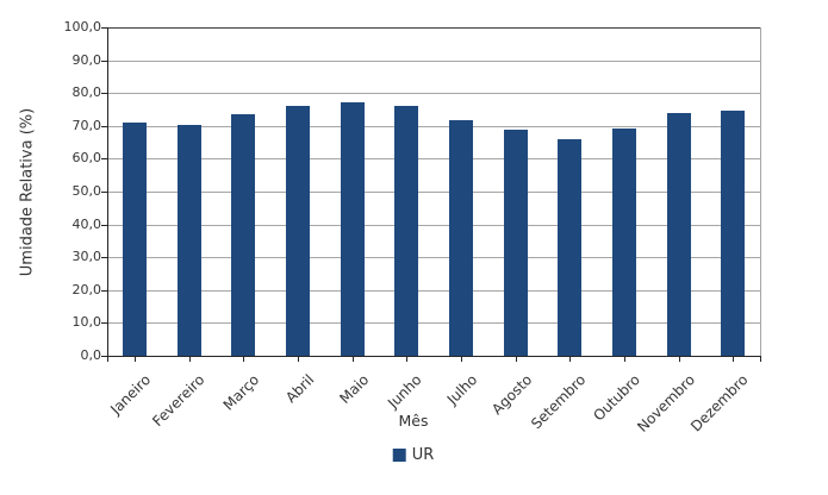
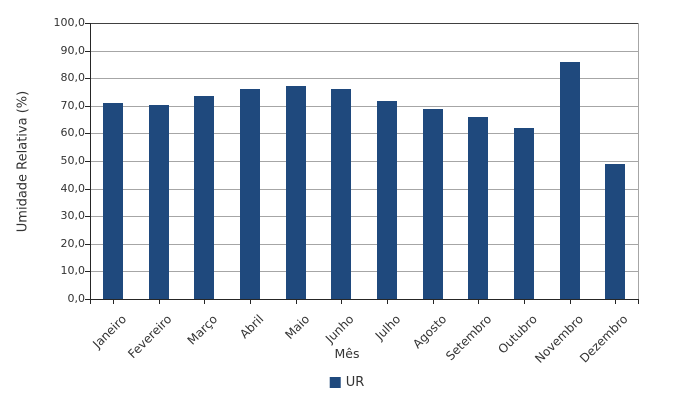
Outubro: 69 -> 62
Novembro: 74 -> 86
Dezembro: 75 -> 49
